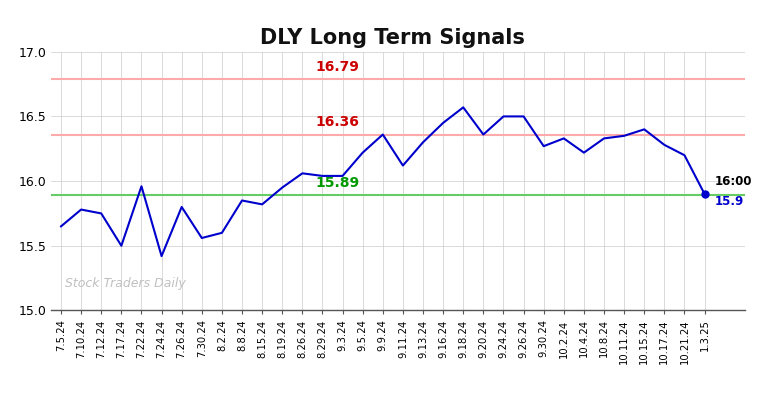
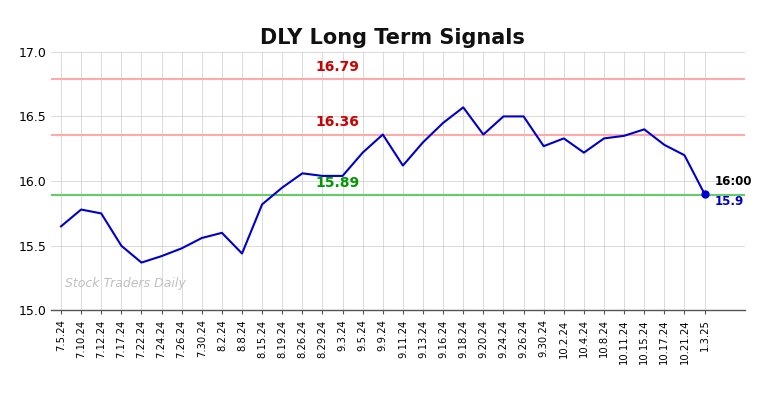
7.22.24: 15.96 -> 15.37
7.26.24: 15.80 -> 15.48
8.8.24: 15.85 -> 15.44
